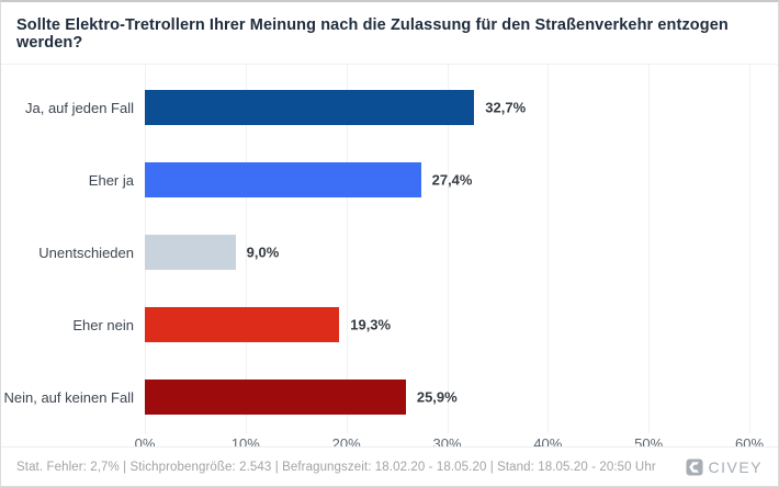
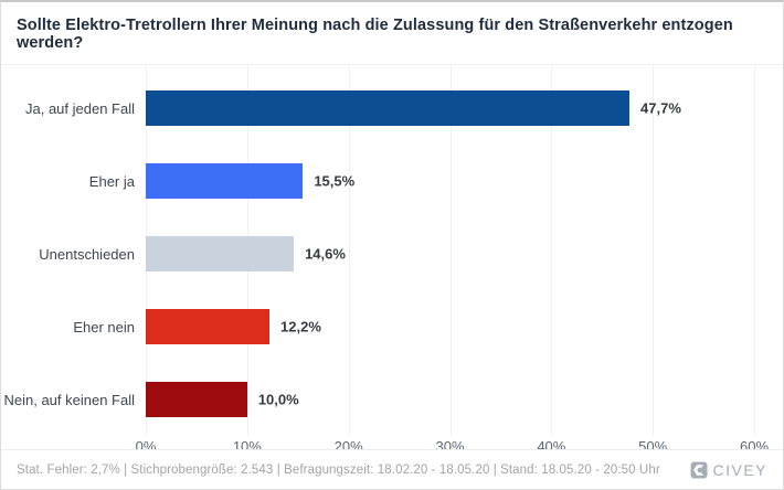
Ja, auf jeden Fall: 32,7% -> 47,7%
Eher ja: 27,4% -> 15,5%
Unentschieden: 9,0% -> 14,6%
Eher nein: 19,3% -> 12,2%
Nein, auf keinen Fall: 25,9% -> 10,0%
